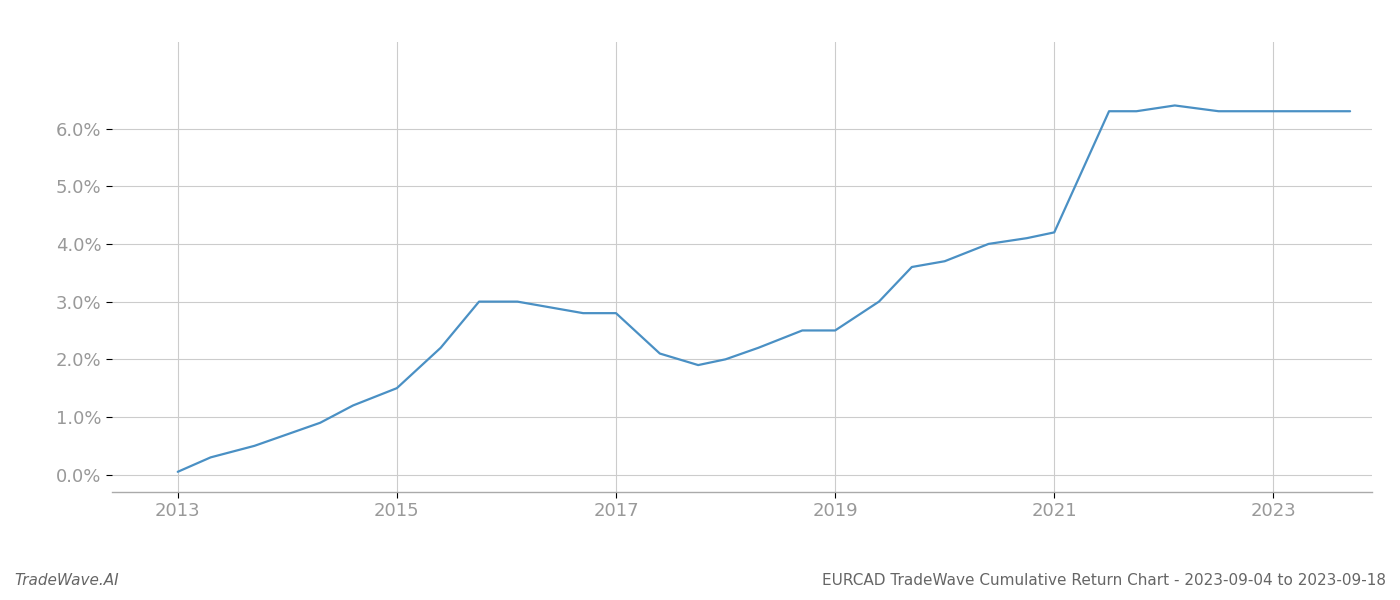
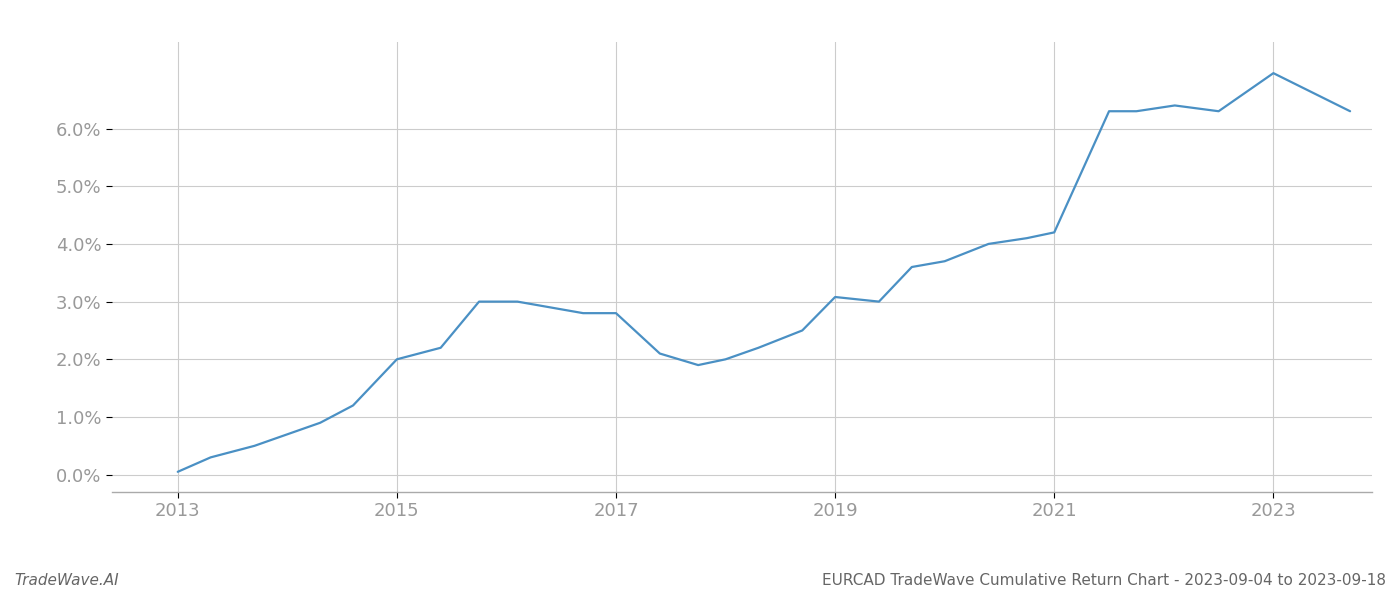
2015: 1.50% -> 2.00%
2019: 2.50% -> 3.08%
2023: 6.30% -> 6.96%
